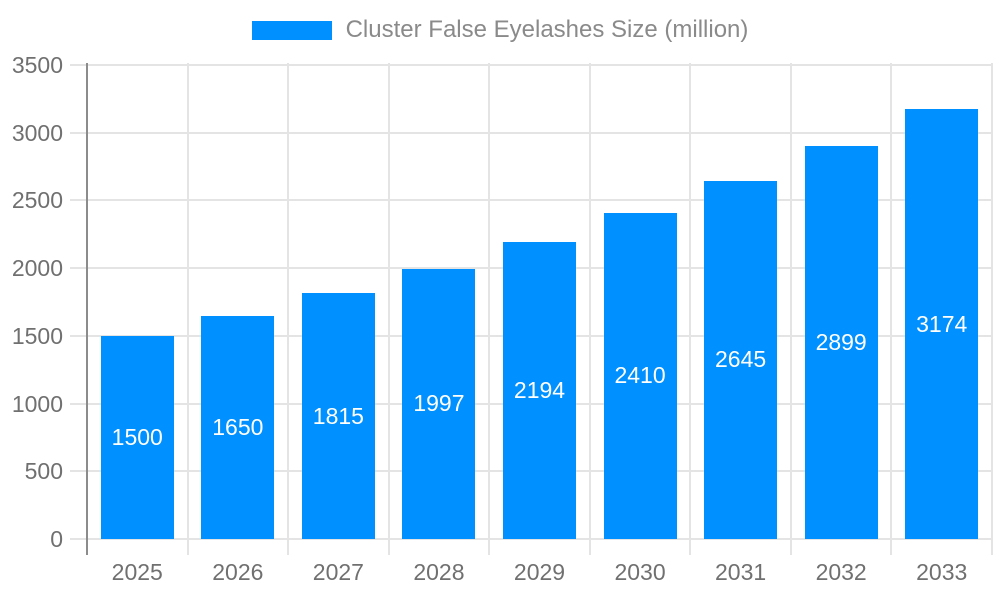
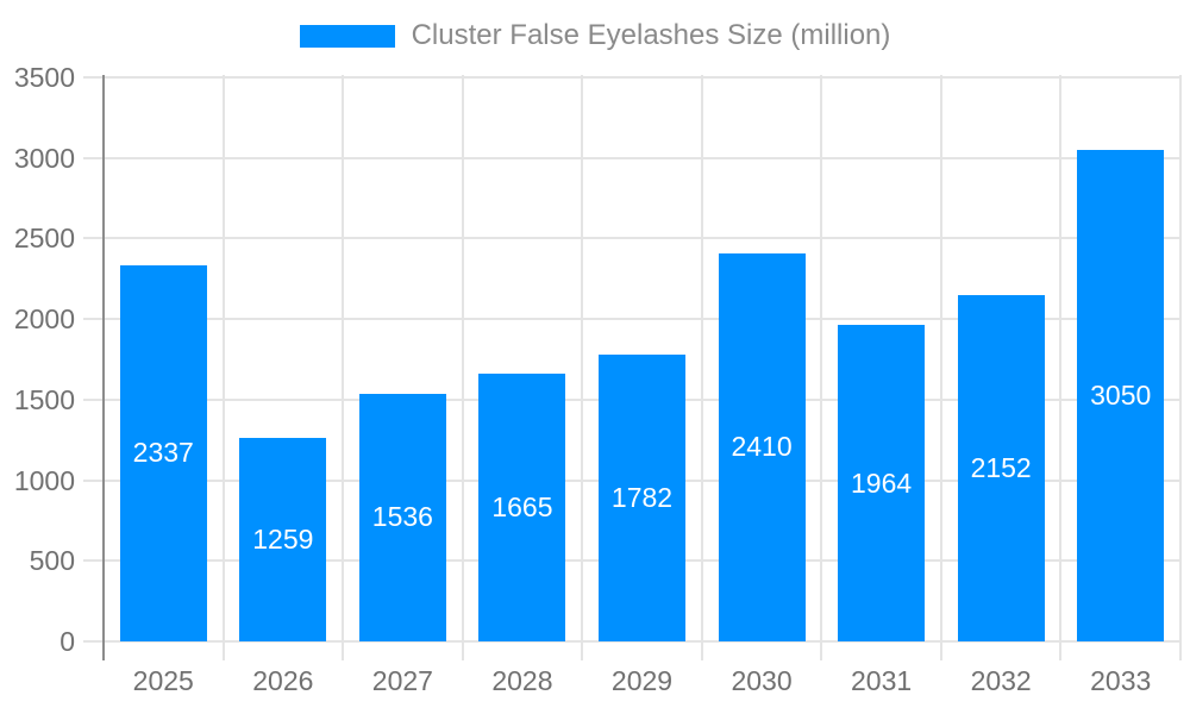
2025: 1500 -> 2337
2026: 1650 -> 1259
2027: 1815 -> 1536
2028: 1997 -> 1665
2029: 2194 -> 1782
2031: 2645 -> 1964
2032: 2899 -> 2152
2033: 3174 -> 3050
